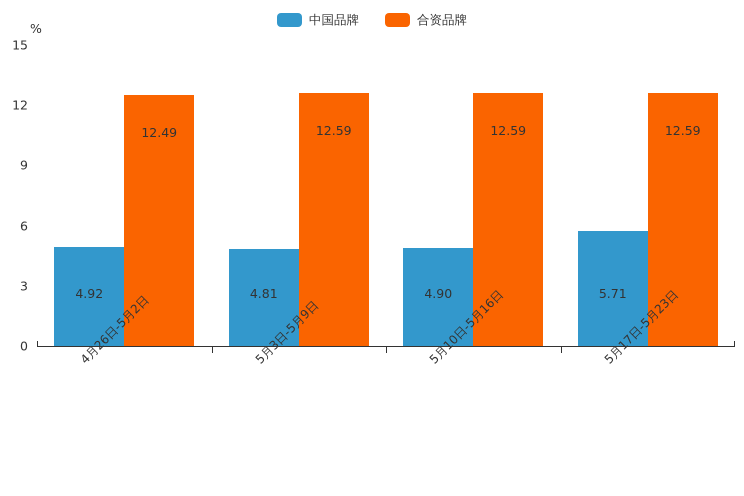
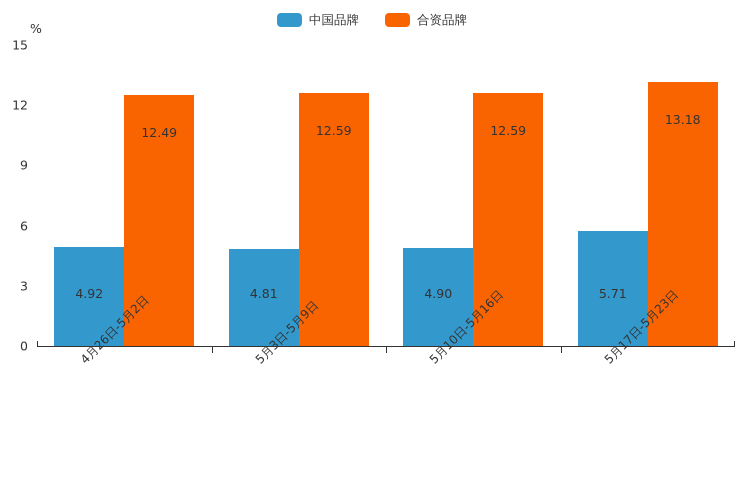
合资品牌/5月17日-5月23日: 12.59 -> 13.18
